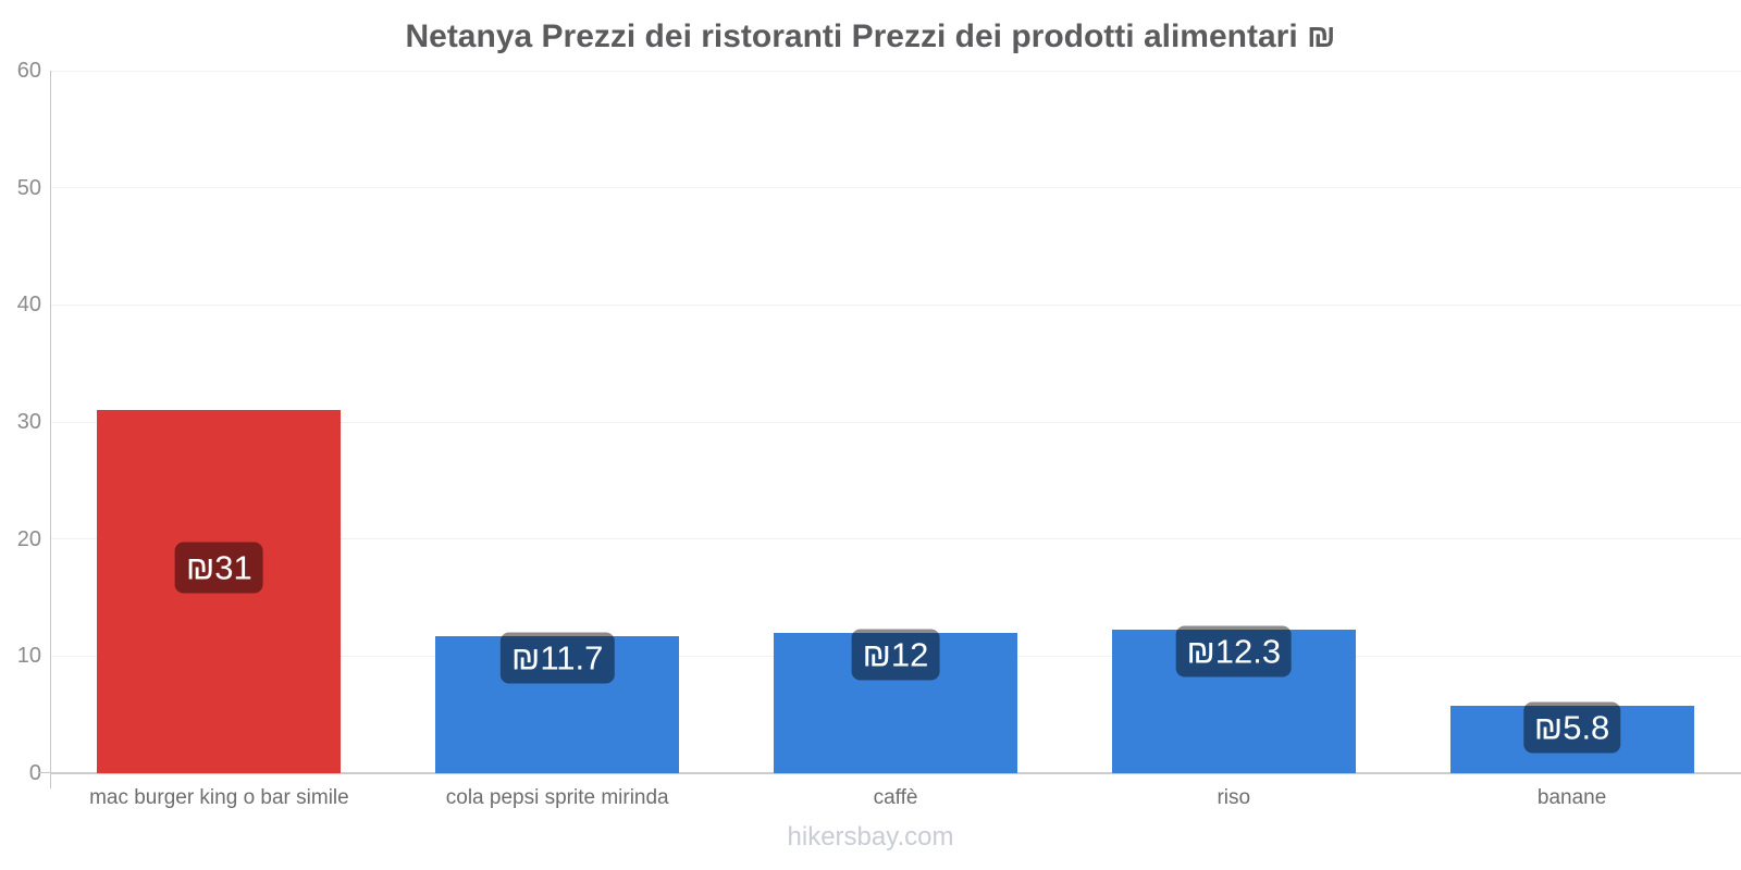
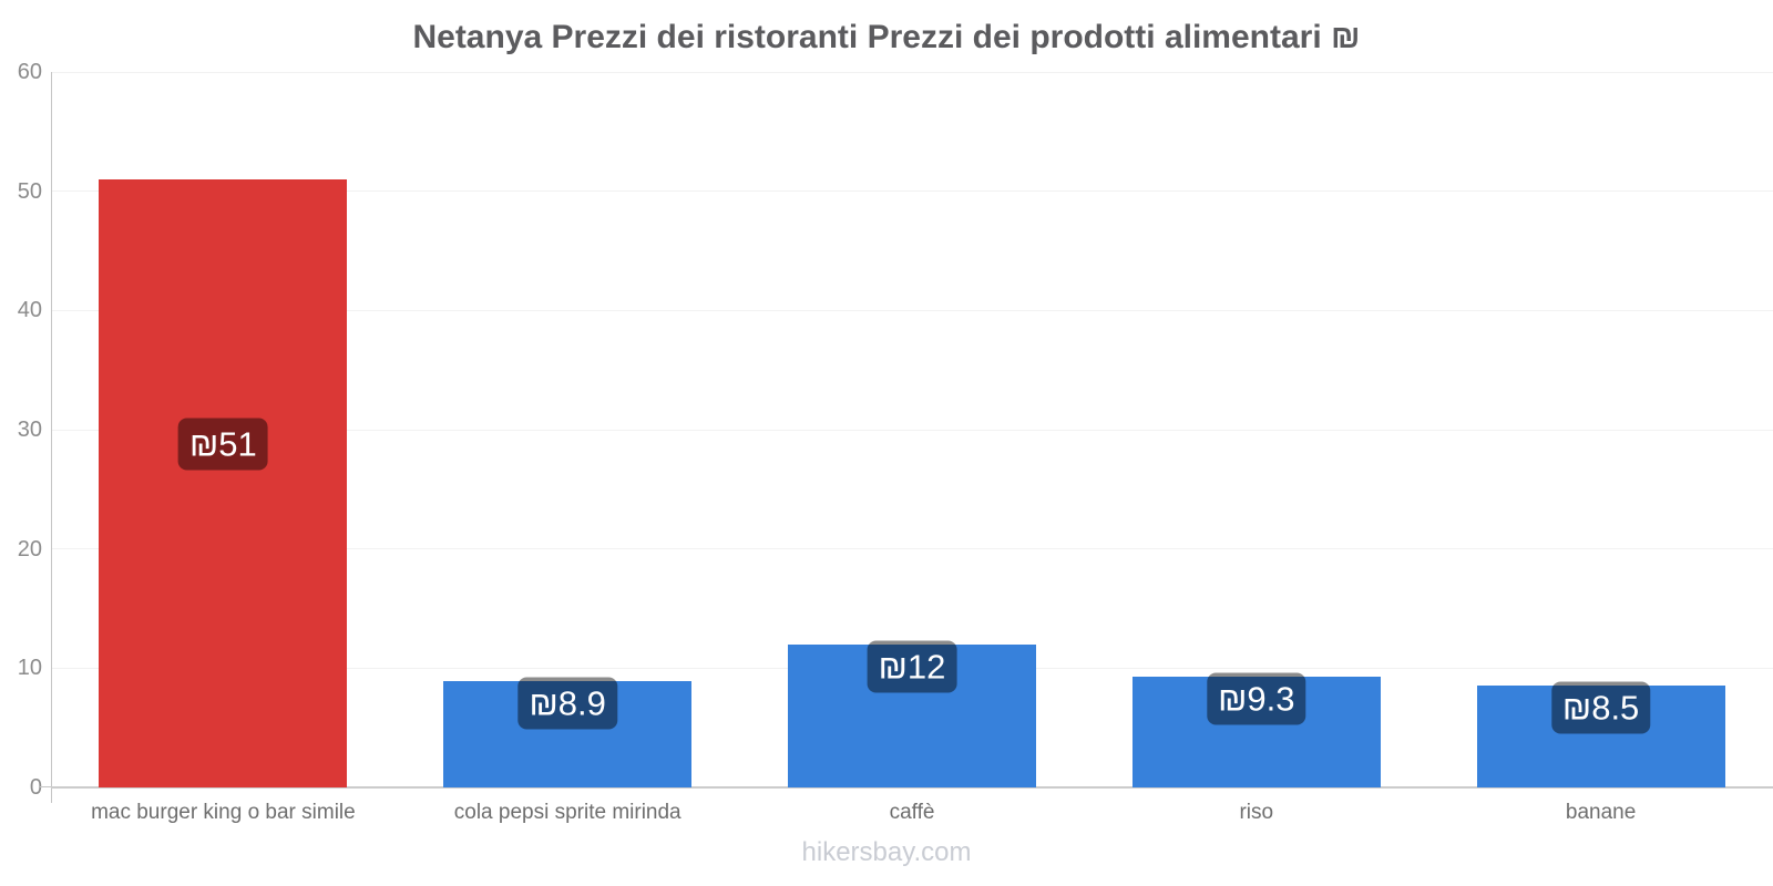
mac burger king o bar simile: 31 -> 51
cola pepsi sprite mirinda: 11.7 -> 8.9
riso: 12.3 -> 9.3
banane: 5.8 -> 8.5
